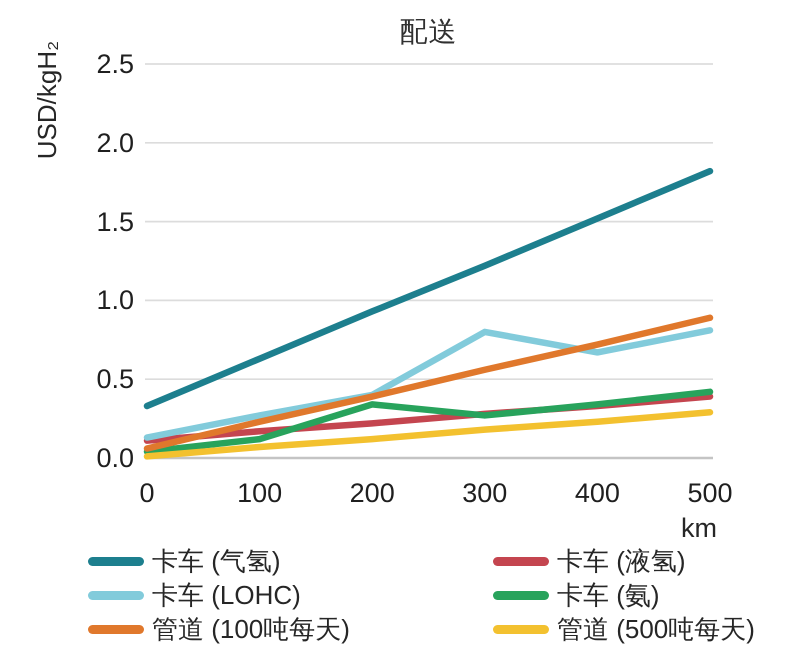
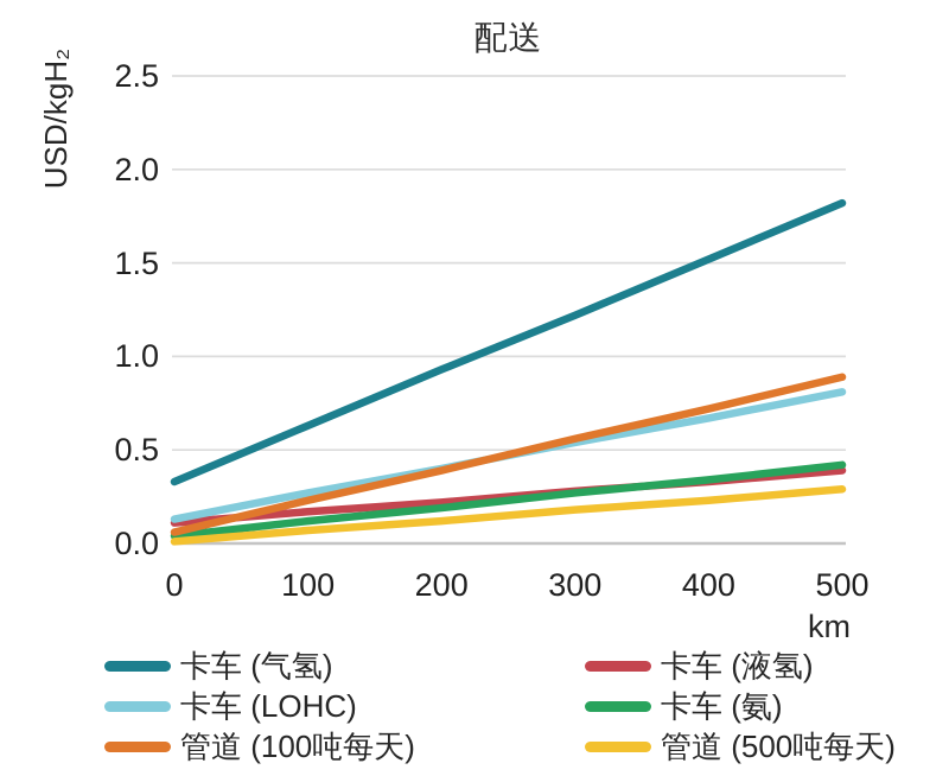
卡车 (氨)/200: 0.34 -> 0.19
卡车 (LOHC)/300: 0.80 -> 0.54
